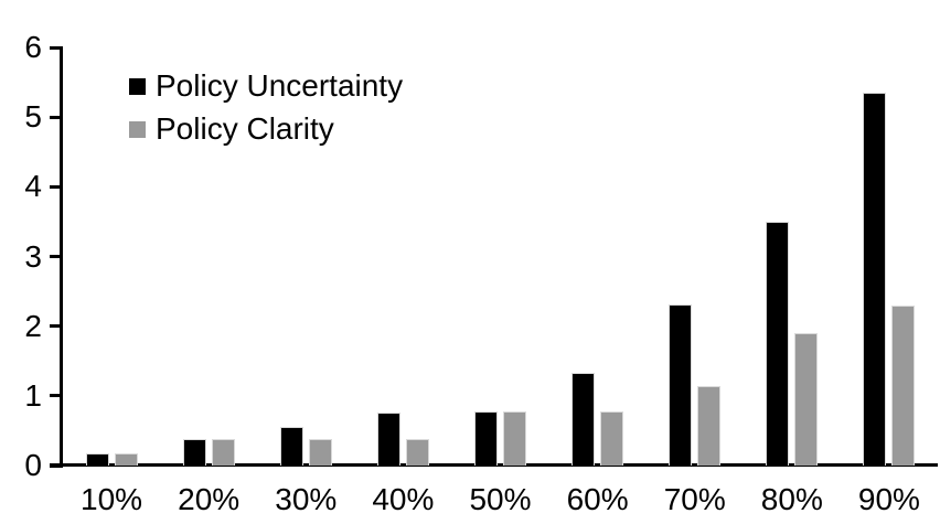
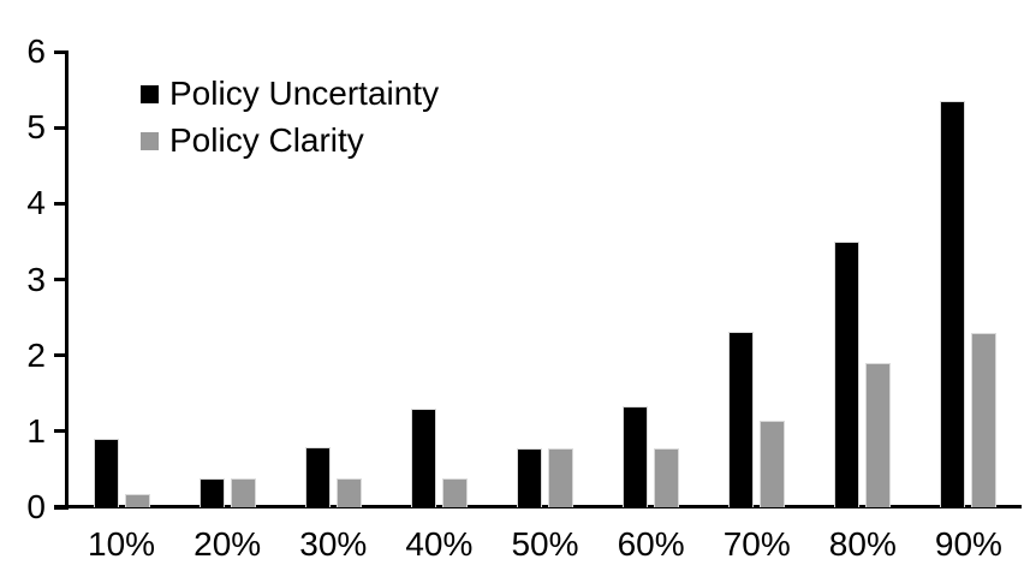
Policy Uncertainty/10%: 0.2 -> 0.9
Policy Uncertainty/30%: 0.6 -> 0.8
Policy Uncertainty/40%: 0.8 -> 1.3
